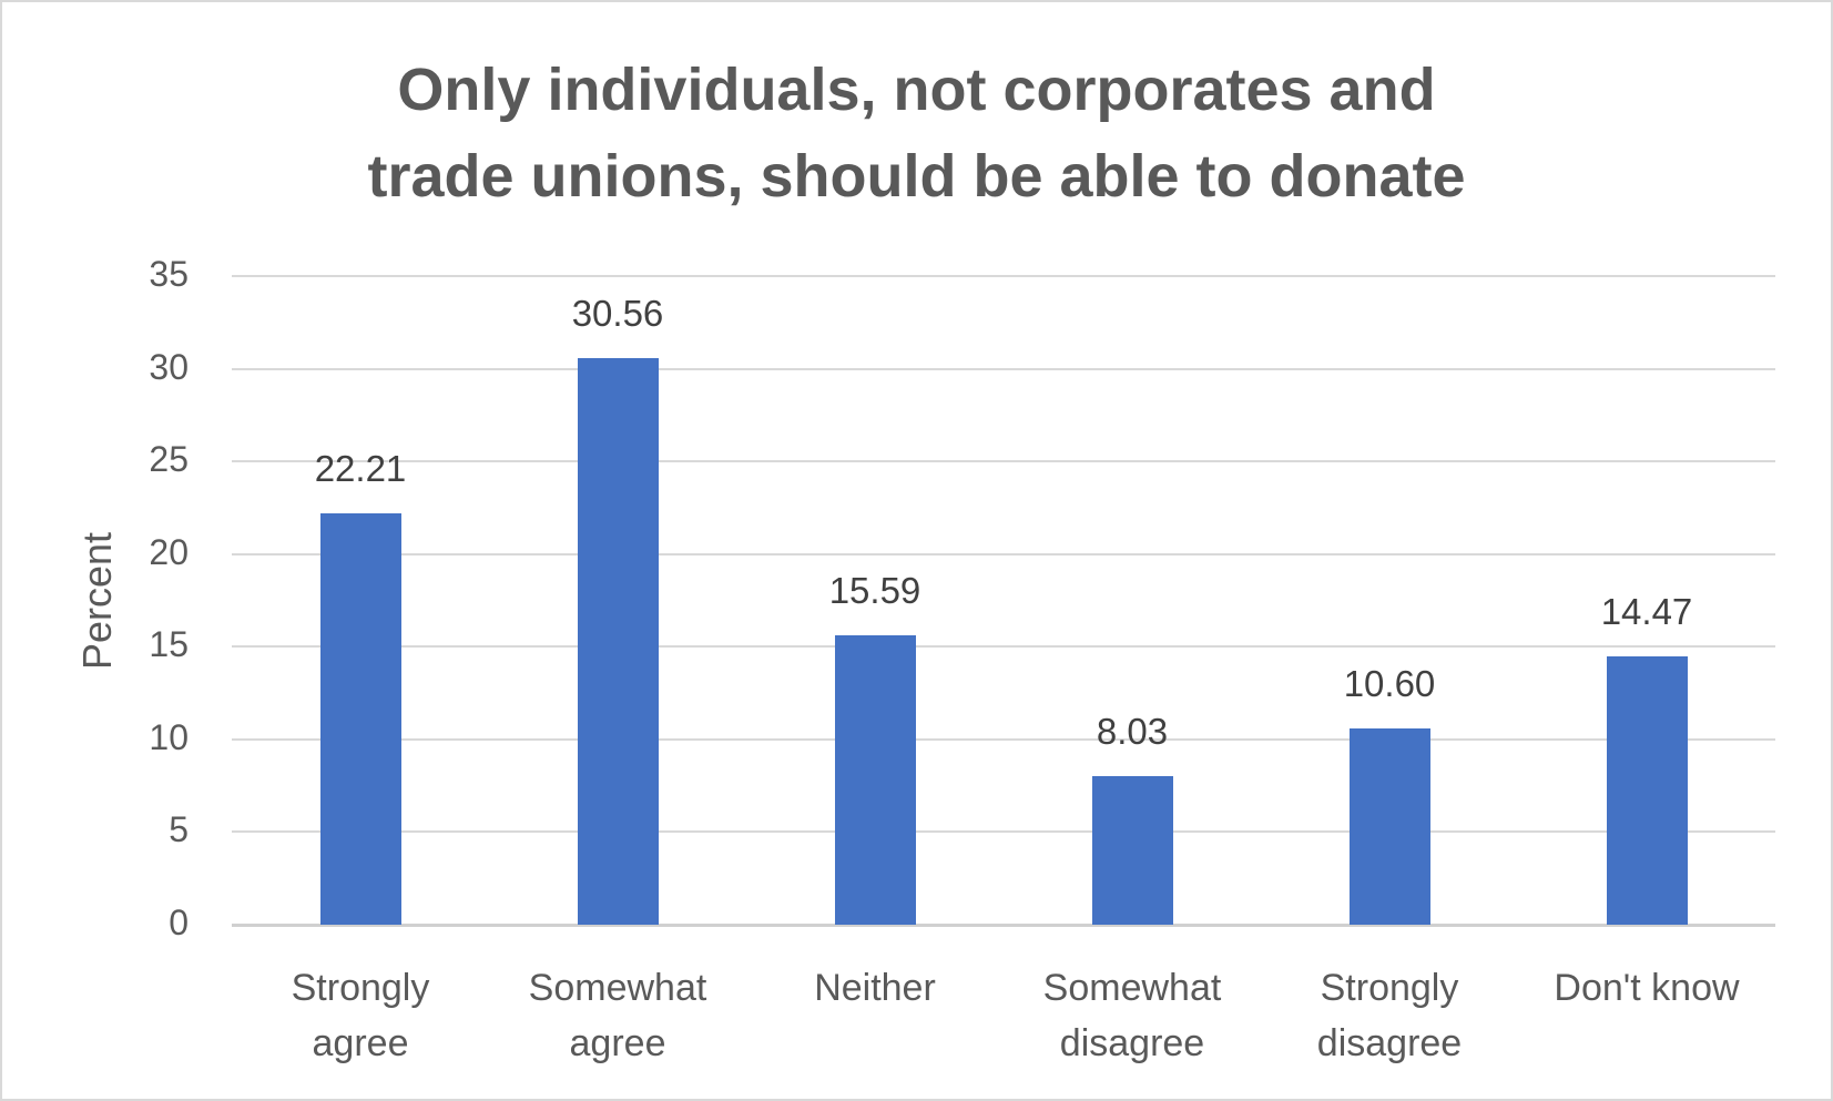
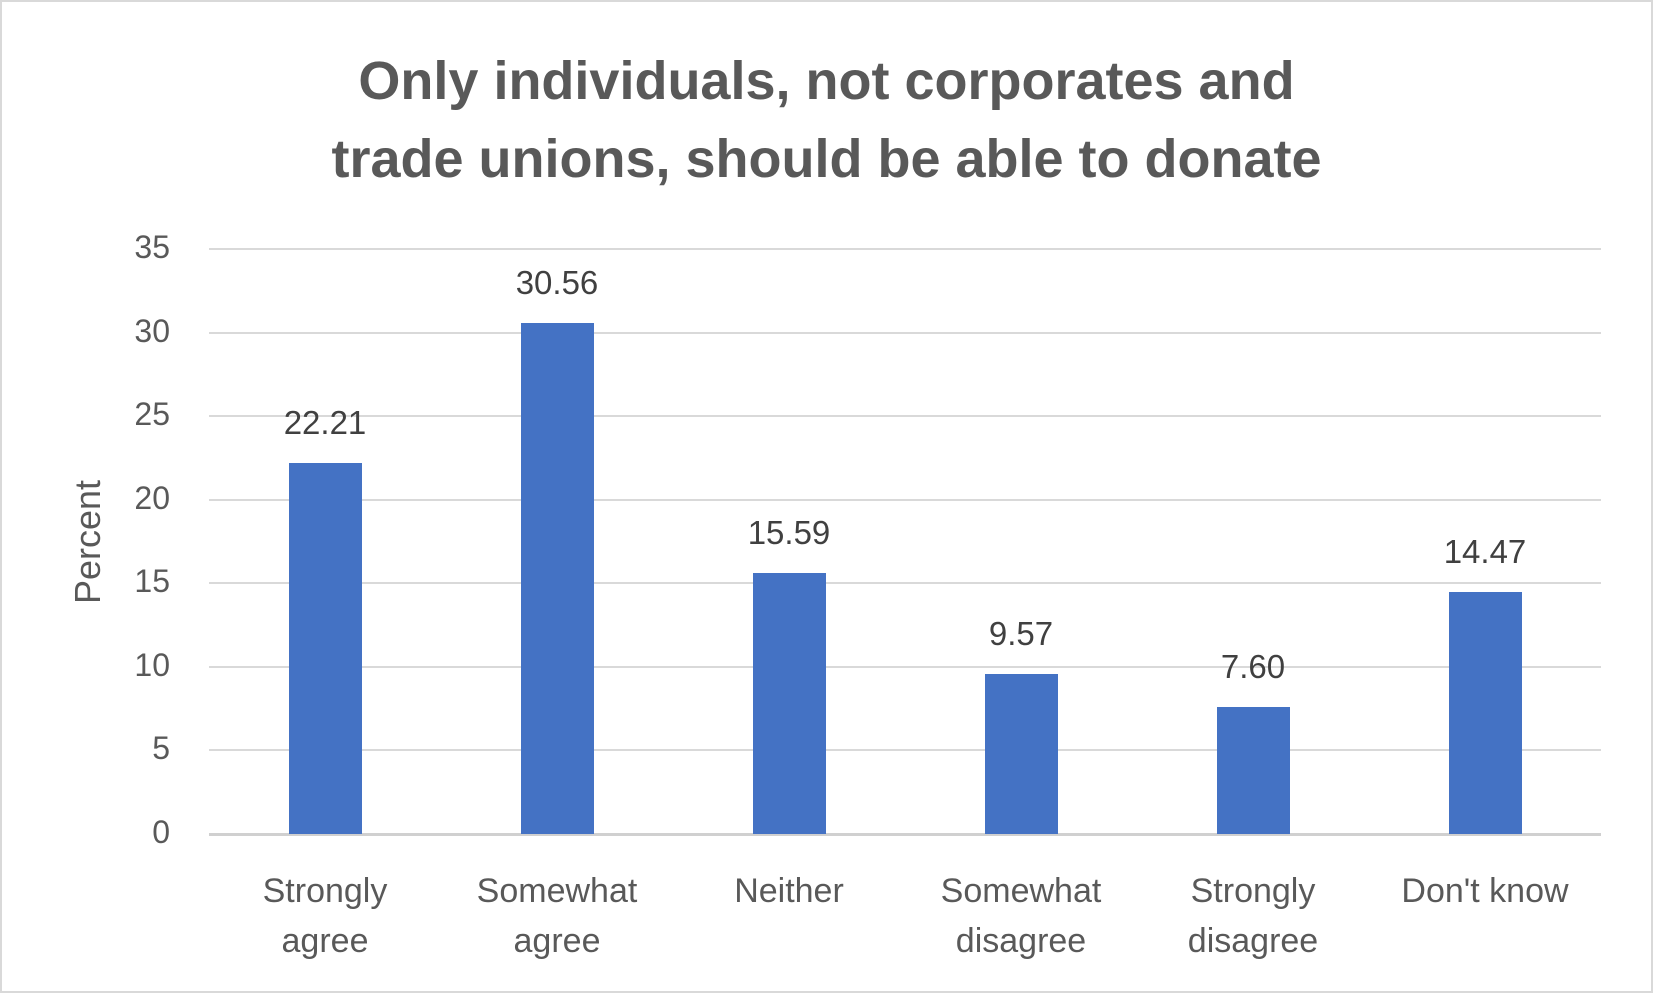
Somewhat disagree: 8.03 -> 9.57
Strongly disagree: 10.60 -> 7.60
